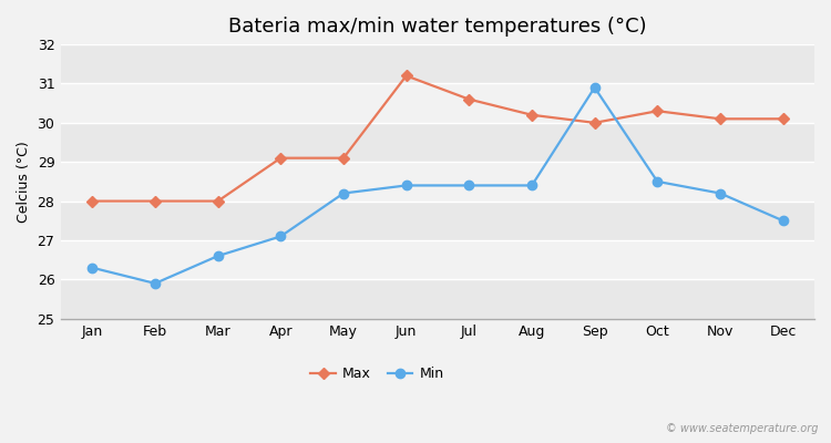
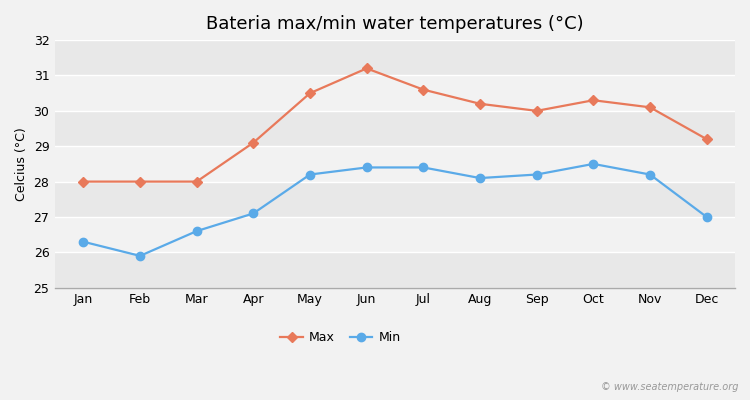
Max/May: 29.1 -> 30.5
Min/Aug: 28.4 -> 28.1
Min/Sep: 30.9 -> 28.2
Max/Dec: 30.1 -> 29.2
Min/Dec: 27.5 -> 27.0
